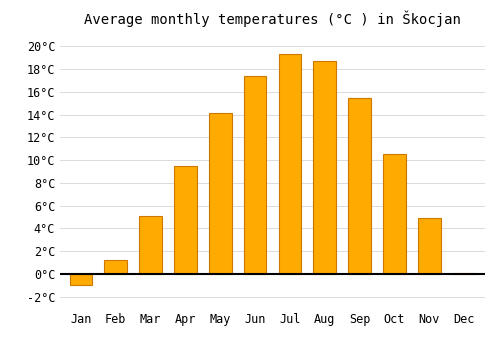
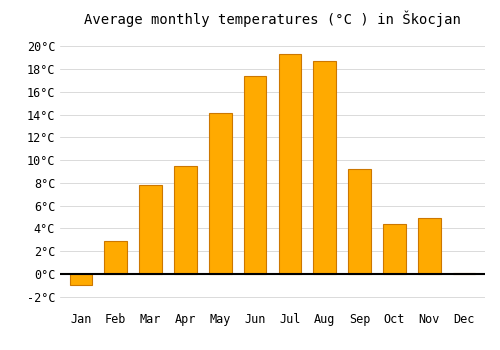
Feb: 1.2°C -> 2.9°C
Mar: 5.1°C -> 7.8°C
Sep: 15.5°C -> 9.2°C
Oct: 10.5°C -> 4.4°C
